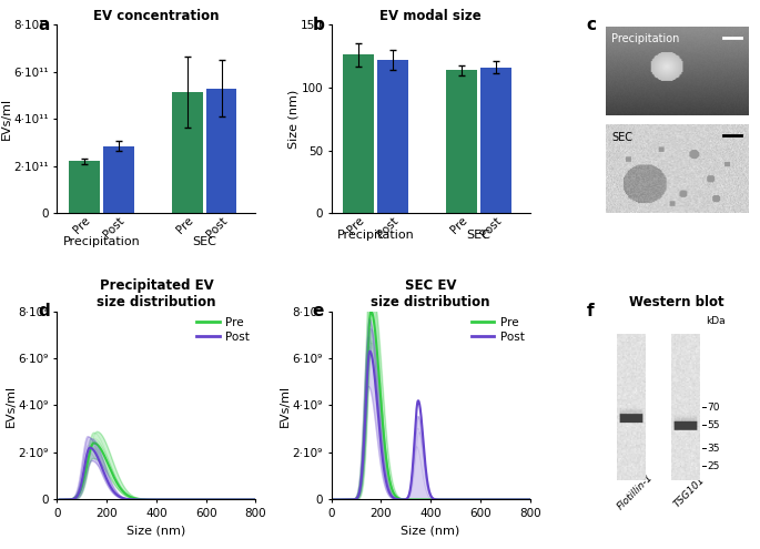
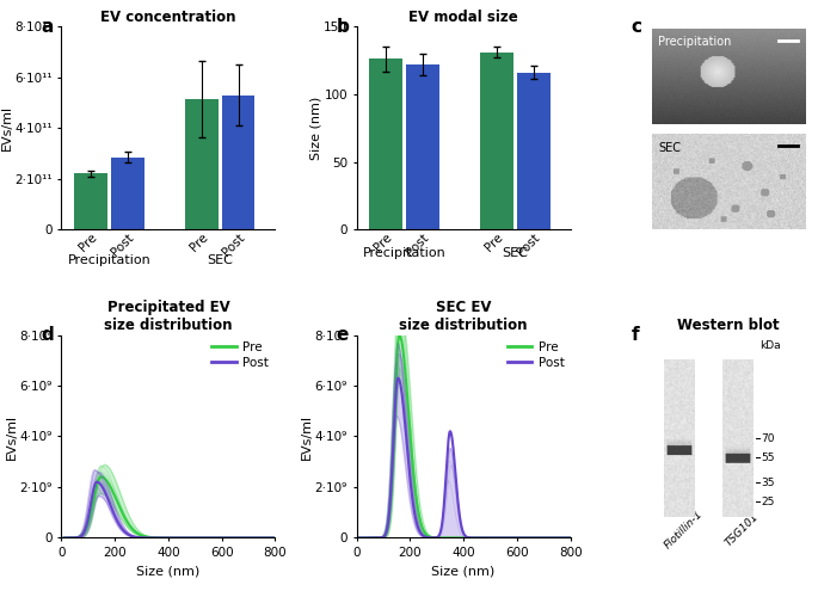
EV modal size/Pre: 114 -> 131
